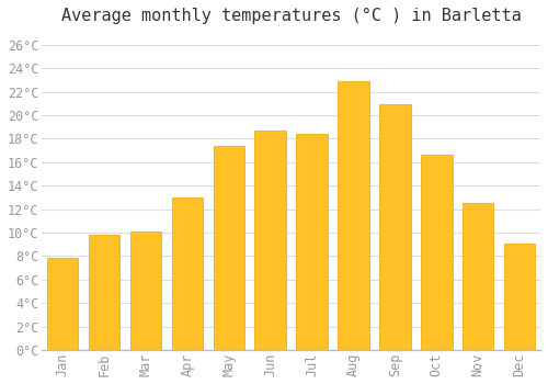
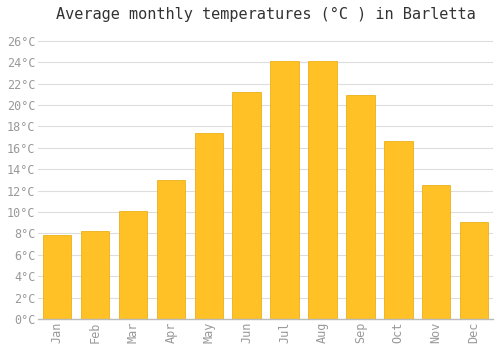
Feb: 9.8°C -> 8.2°C
Jun: 18.7°C -> 21.2°C
Jul: 18.4°C -> 24.1°C
Aug: 22.9°C -> 24.1°C
